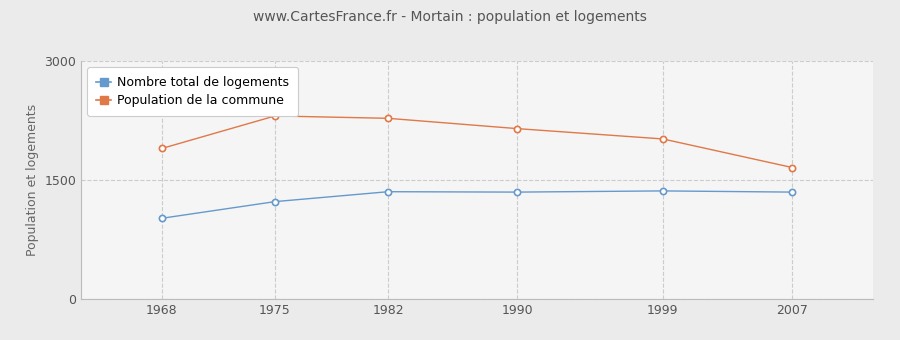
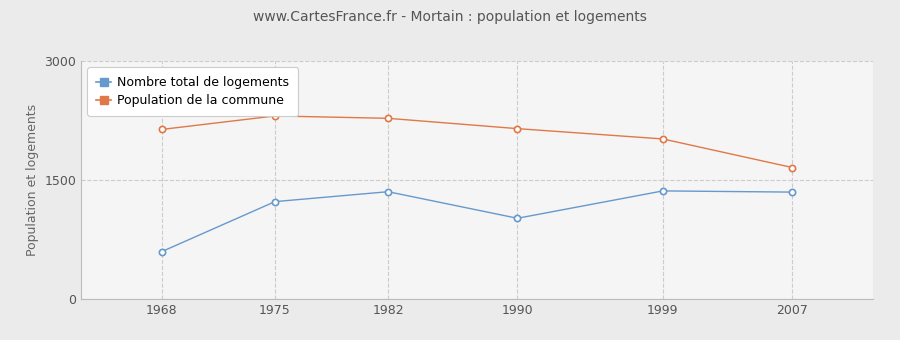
Nombre total de logements/1968: 1020 -> 600
Population de la commune/1968: 1900 -> 2140
Nombre total de logements/1990: 1350 -> 1020
